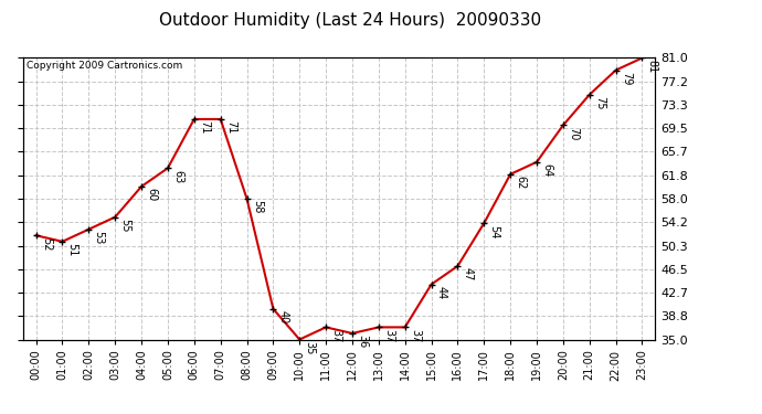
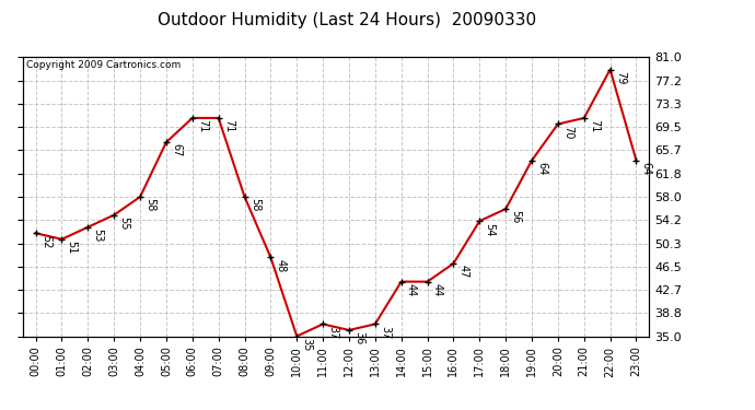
04:00: 60 -> 58
05:00: 63 -> 67
09:00: 40 -> 48
14:00: 37 -> 44
18:00: 62 -> 56
21:00: 75 -> 71
23:00: 81 -> 64
